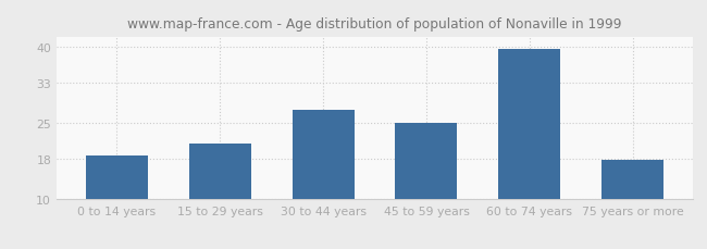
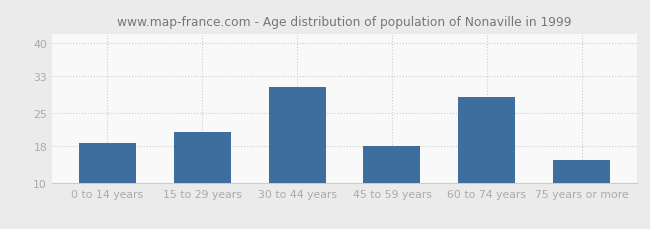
30 to 44 years: 27.5 -> 30.5
45 to 59 years: 25.0 -> 18.0
60 to 74 years: 39.5 -> 28.5
75 years or more: 17.8 -> 15.0
